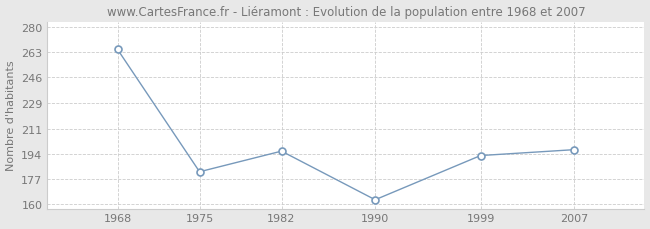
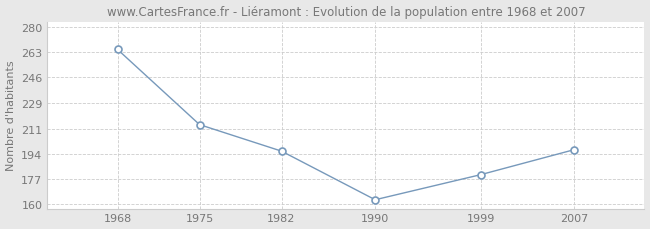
1975: 182 -> 214
1999: 193 -> 180
